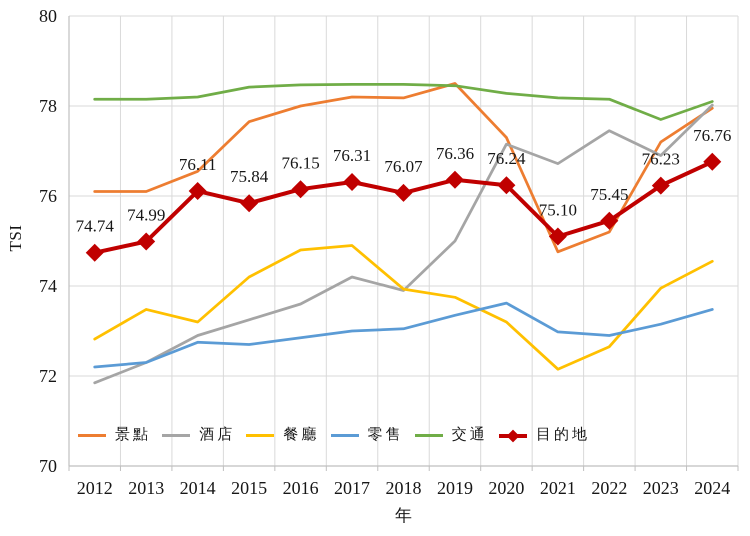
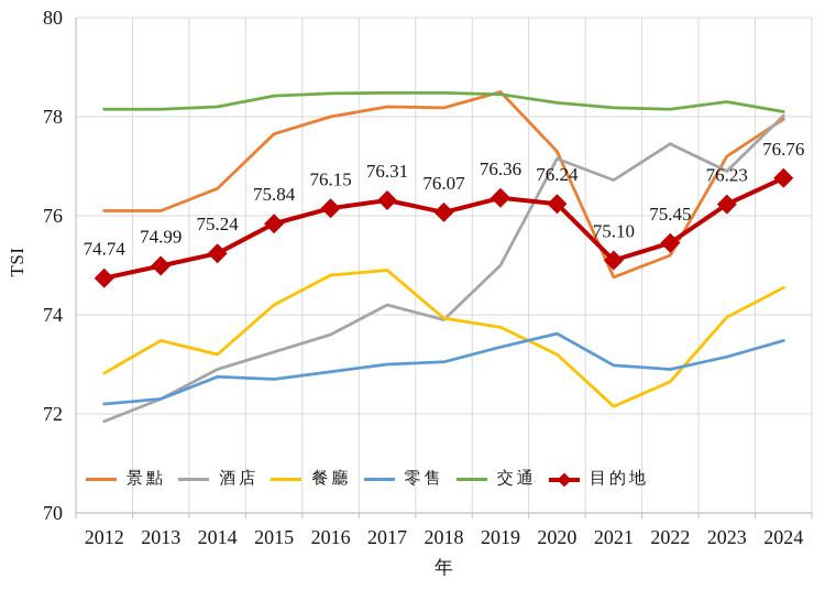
目的地/2014: 76.11 -> 75.24
交通/2023: 77.7 -> 78.3
